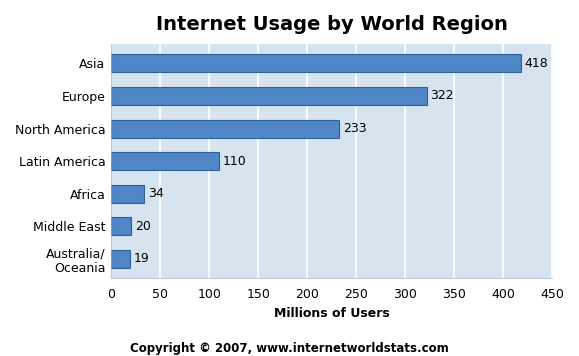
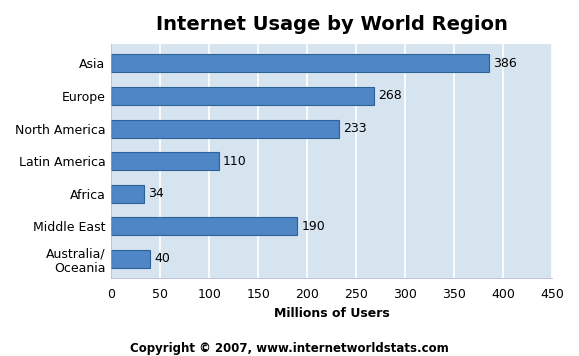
Asia: 418 -> 386
Europe: 322 -> 268
Middle East: 20 -> 190
Australia/ Oceania: 19 -> 40
